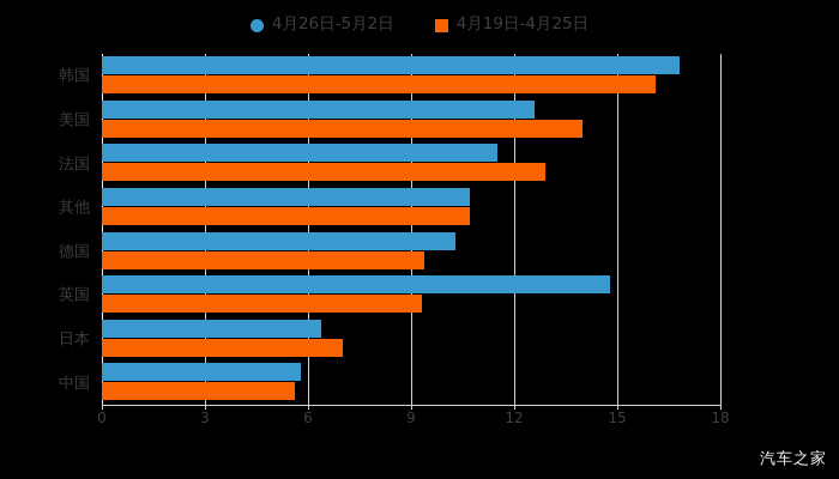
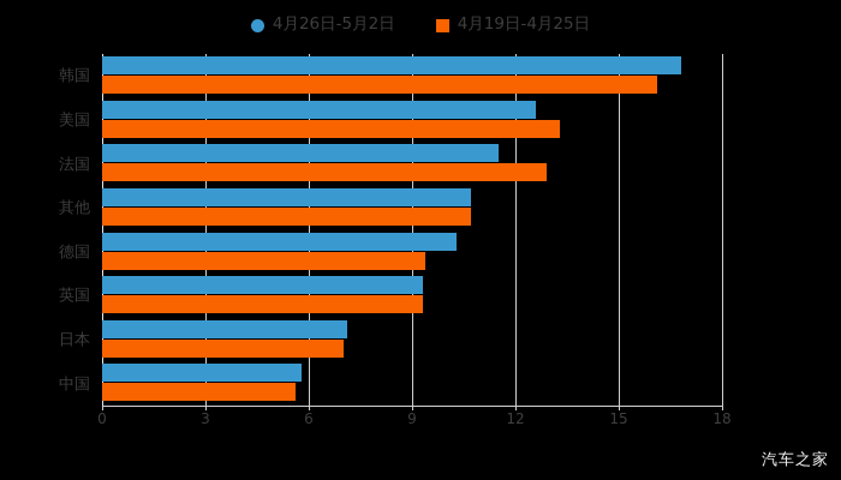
4月19日-4月25日/美国: 14.0 -> 13.3
4月26日-5月2日/英国: 14.8 -> 9.3
4月26日-5月2日/日本: 6.4 -> 7.1
